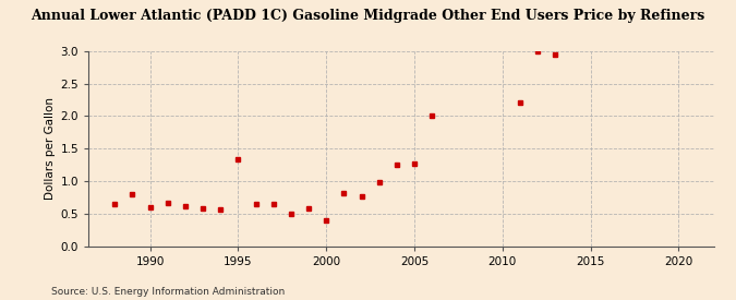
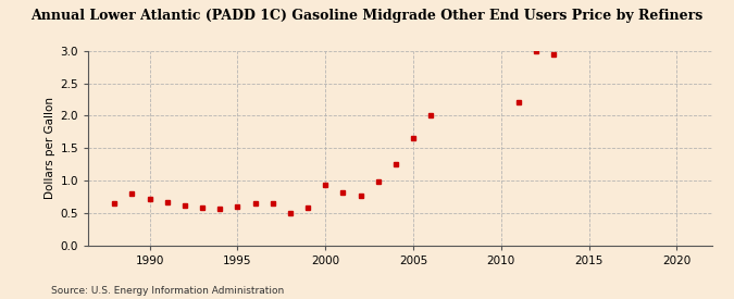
1990: 0.60 -> 0.72
1995: 1.34 -> 0.60
2000: 0.40 -> 0.93
2005: 1.26 -> 1.65
